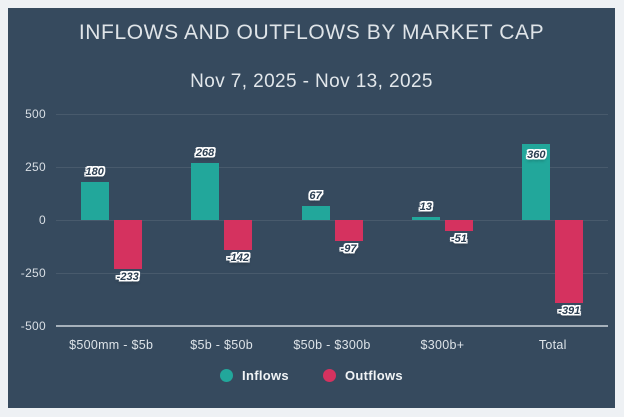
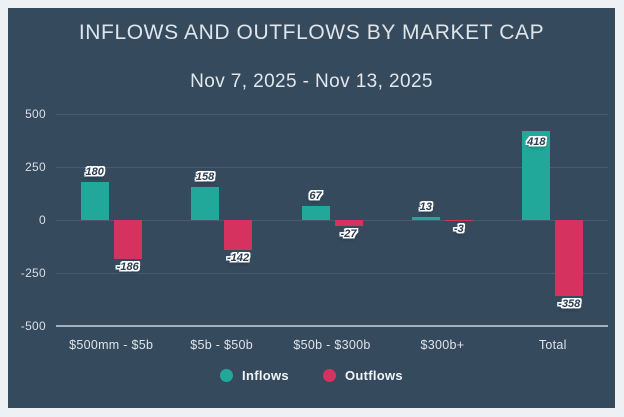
Outflows/$500mm - $5b: -233 -> -186
Inflows/$5b - $50b: 268 -> 158
Outflows/$50b - $300b: -97 -> -27
Outflows/$300b+: -51 -> -3
Inflows/Total: 360 -> 418
Outflows/Total: -391 -> -358
